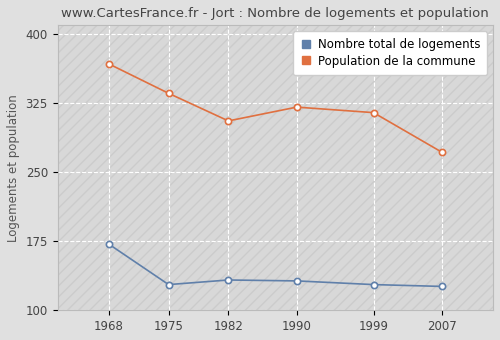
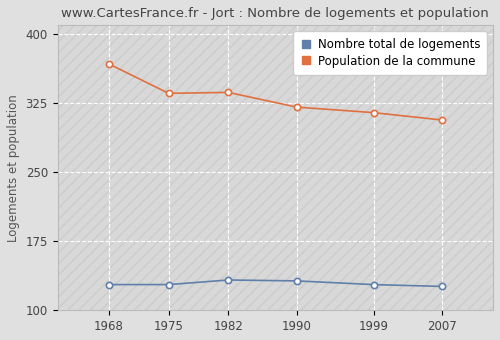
Nombre total de logements/1968: 172 -> 128
Population de la commune/1982: 306 -> 337
Population de la commune/2007: 272 -> 307
